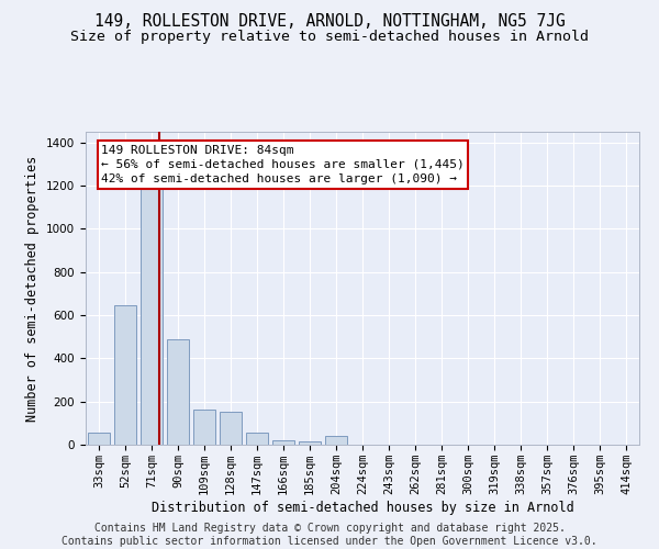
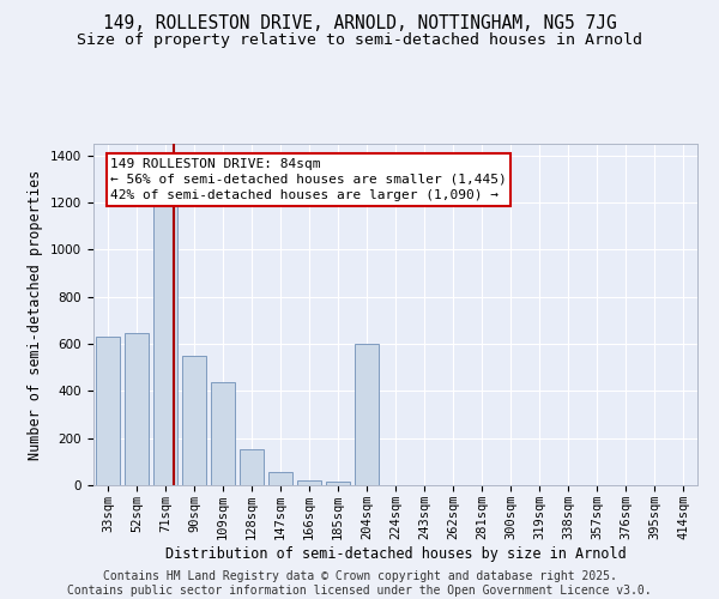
33sqm: 60 -> 630
90sqm: 490 -> 550
109sqm: 160 -> 440
204sqm: 40 -> 600
